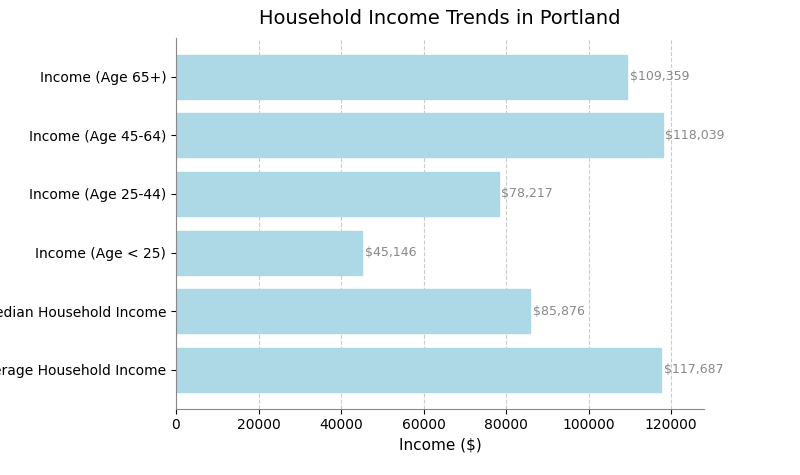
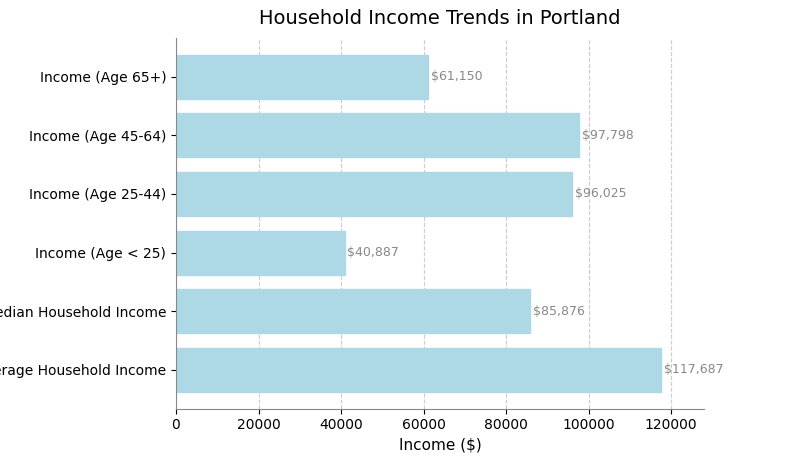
Income (Age 65+): $109,359 -> $61,150
Income (Age 45-64): $118,039 -> $97,798
Income (Age 25-44): $78,217 -> $96,025
Income (Age < 25): $45,146 -> $40,887
